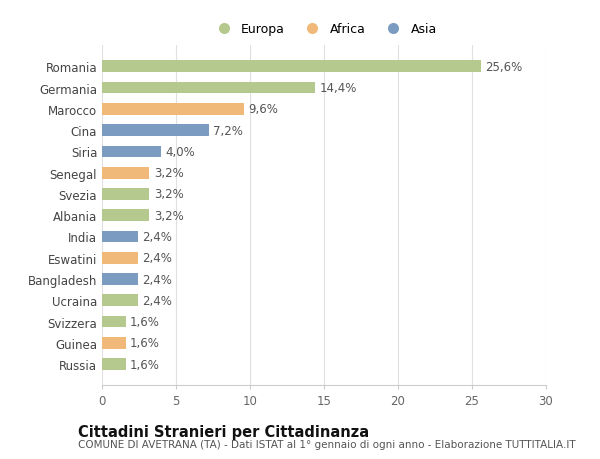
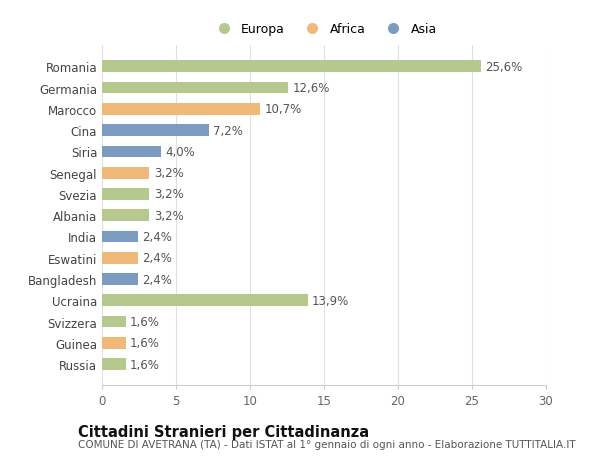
Germania: 14,4% -> 12,6%
Marocco: 9,6% -> 10,7%
Ucraina: 2,4% -> 13,9%
